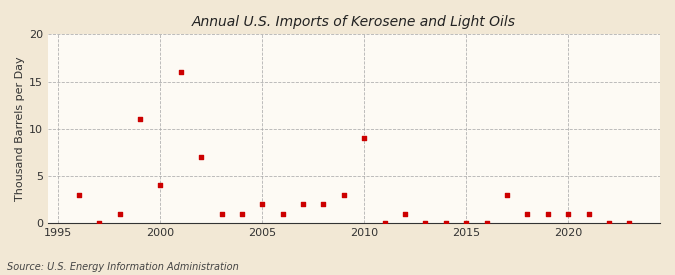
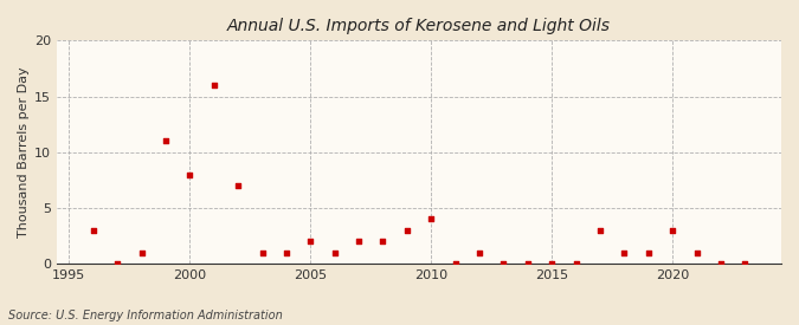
2000: 4 -> 8
2010: 9 -> 4
2020: 1 -> 3
